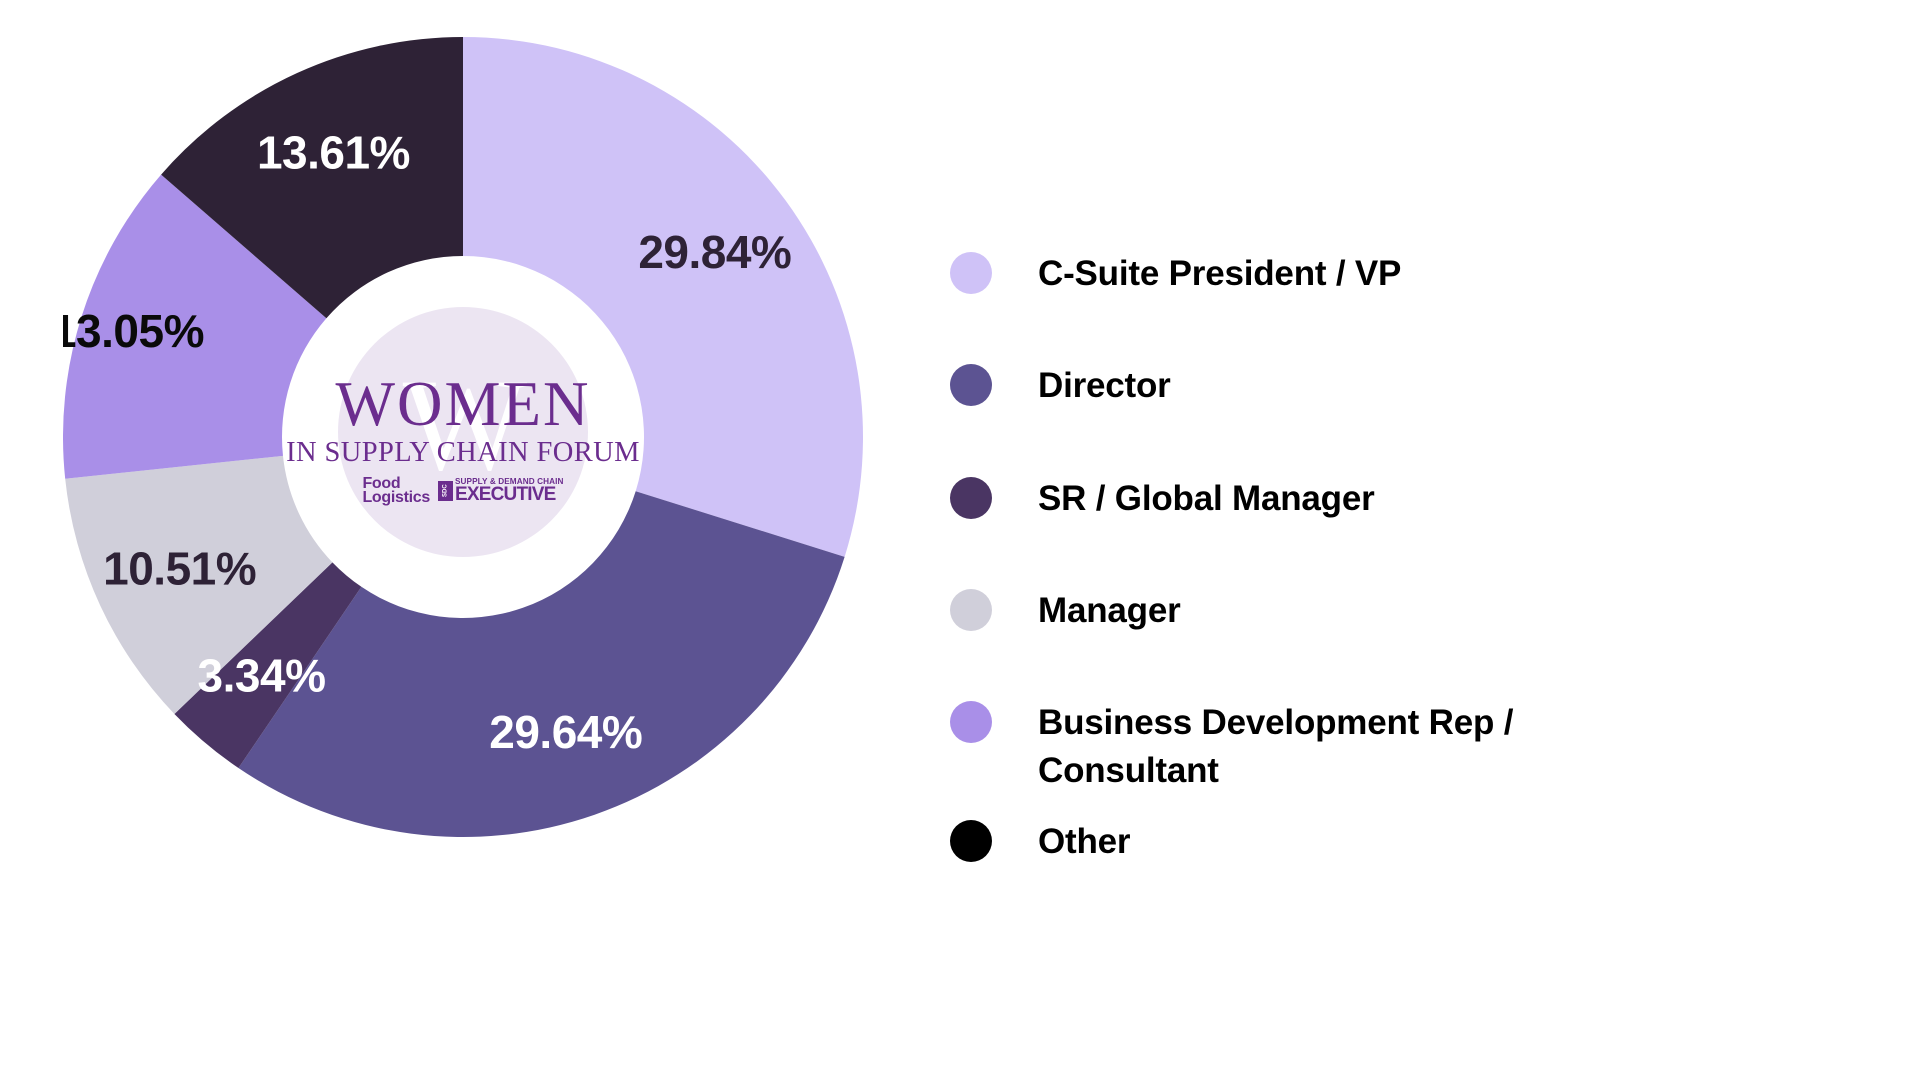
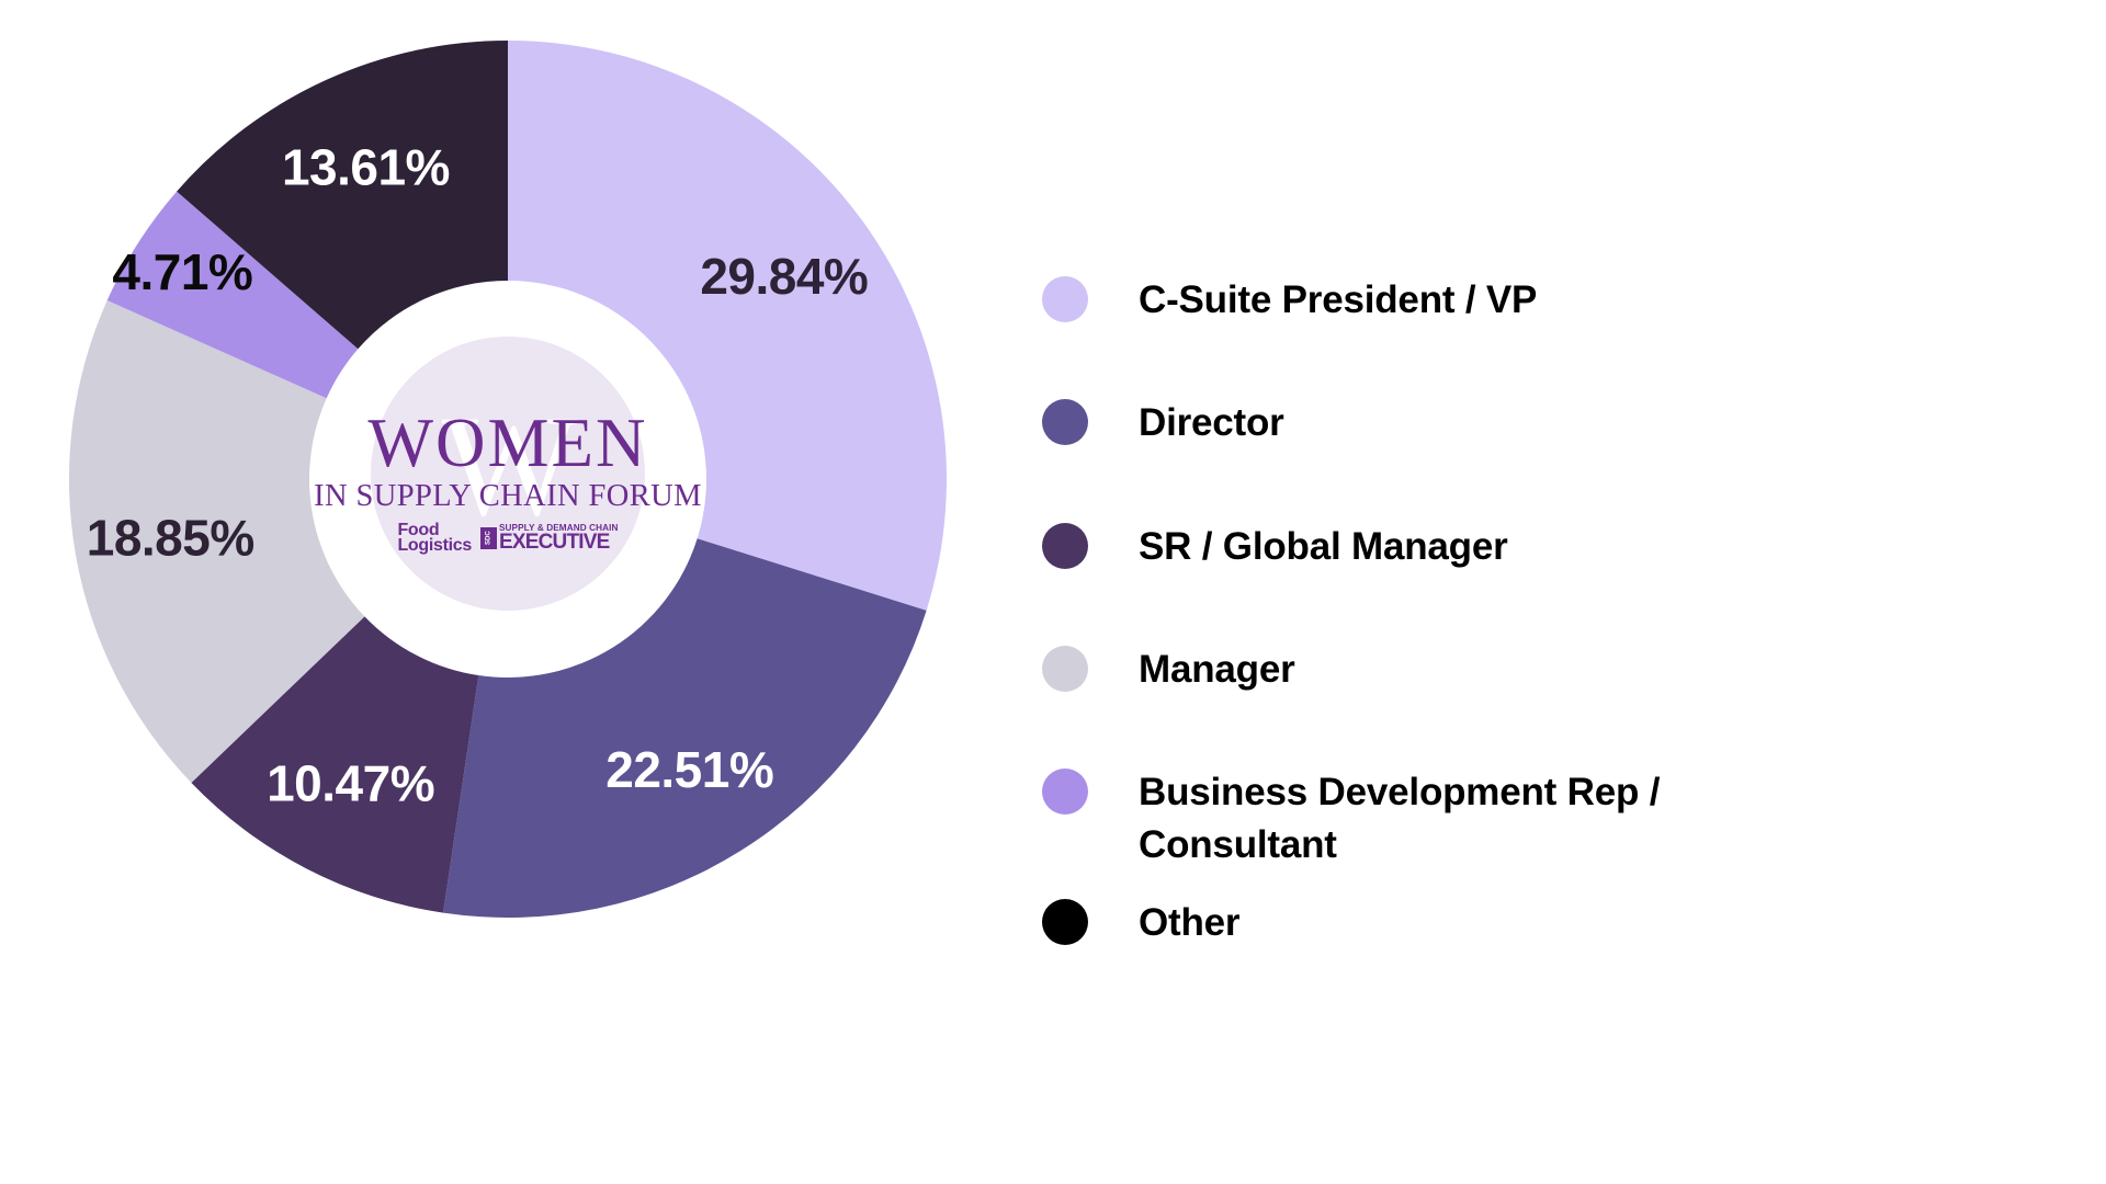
Director: 29.64% -> 22.51%
SR / Global Manager: 3.34% -> 10.47%
Manager: 10.51% -> 18.85%
Business Development Rep / Consultant: 13.05% -> 4.71%
